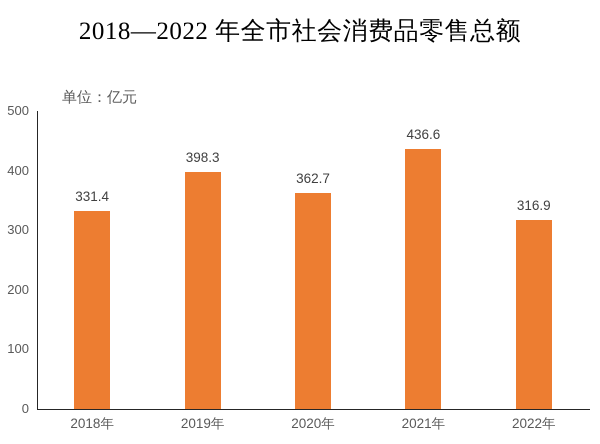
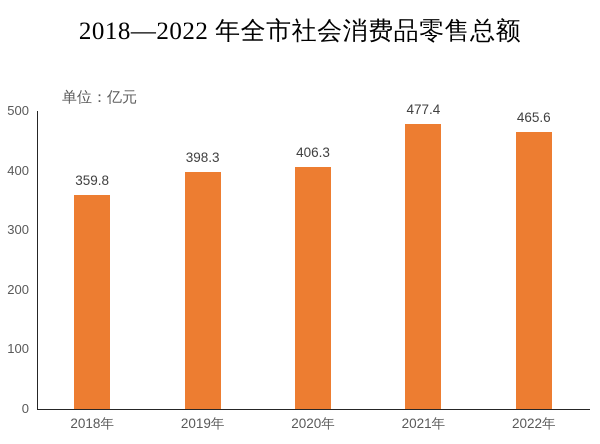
2018年: 331.4 -> 359.8
2020年: 362.7 -> 406.3
2021年: 436.6 -> 477.4
2022年: 316.9 -> 465.6
